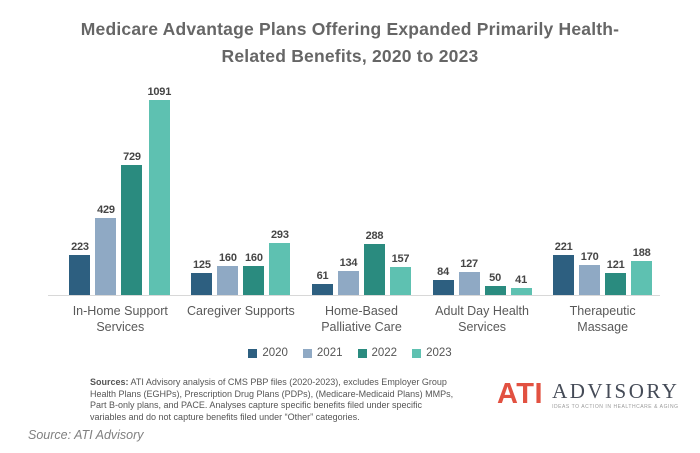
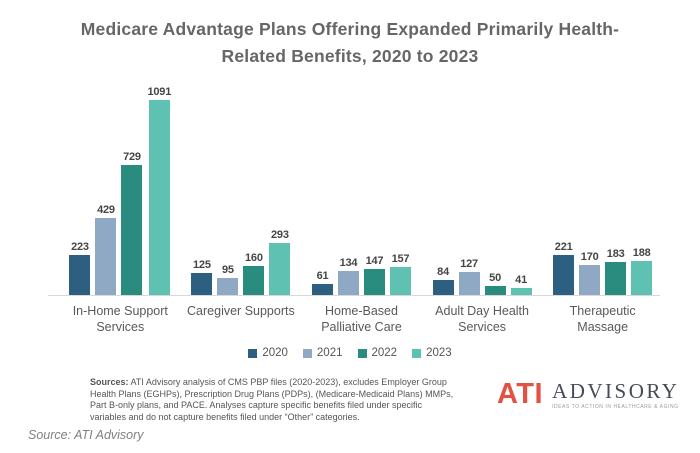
2021/Caregiver Supports: 160 -> 95
2022/Home-Based Palliative Care: 288 -> 147
2022/Therapeutic Massage: 121 -> 183
